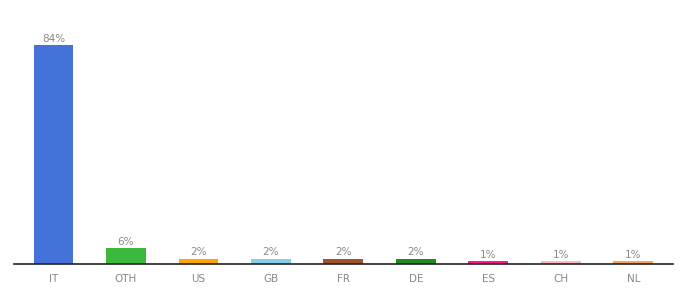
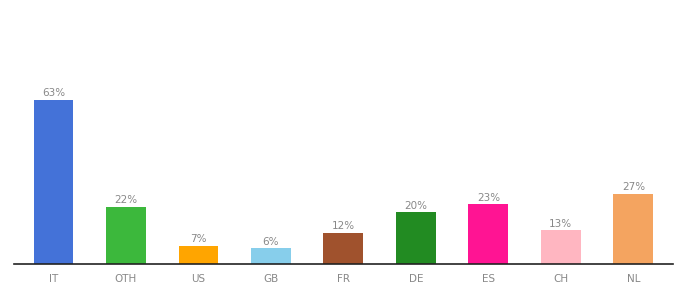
IT: 84% -> 63%
OTH: 6% -> 22%
US: 2% -> 7%
GB: 2% -> 6%
FR: 2% -> 12%
DE: 2% -> 20%
ES: 1% -> 23%
CH: 1% -> 13%
NL: 1% -> 27%
